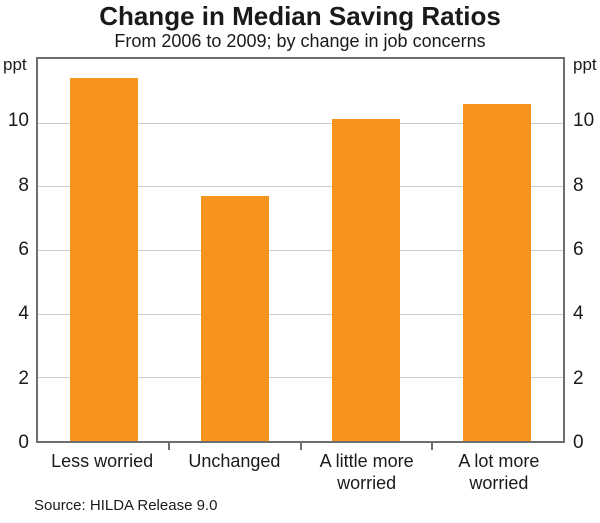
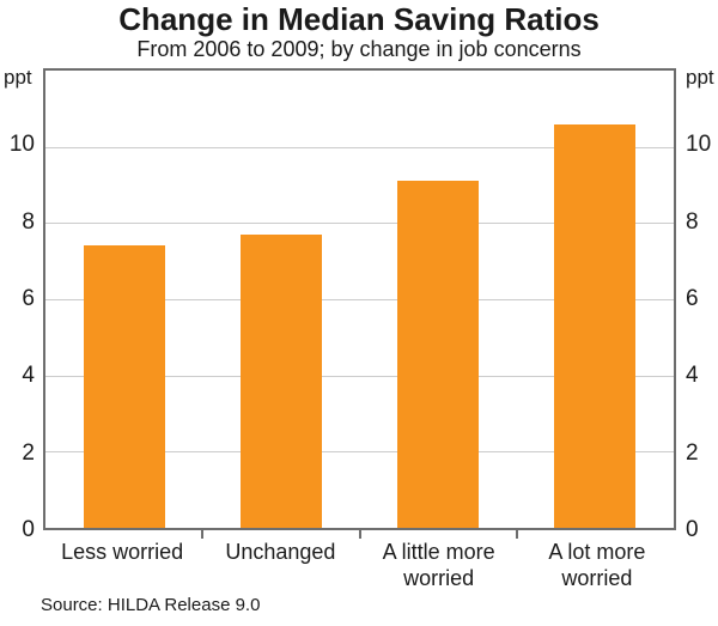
Less worried: 11.4 -> 7.4
A little more worried: 10.1 -> 9.1
